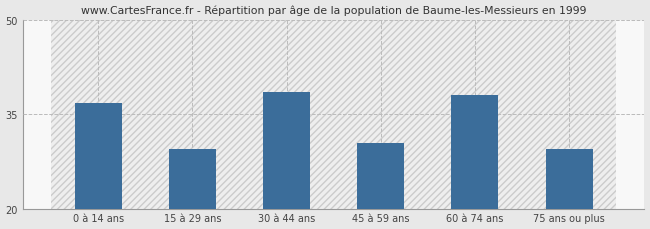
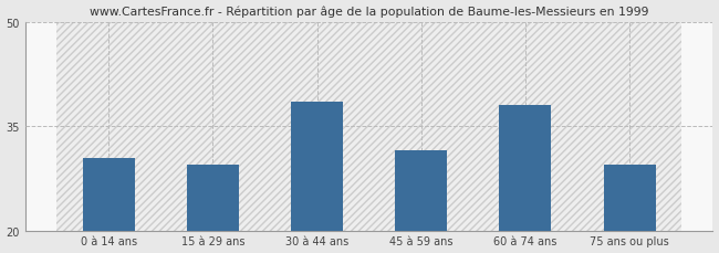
0 à 14 ans: 36.8 -> 30.5
45 à 59 ans: 30.4 -> 31.5
